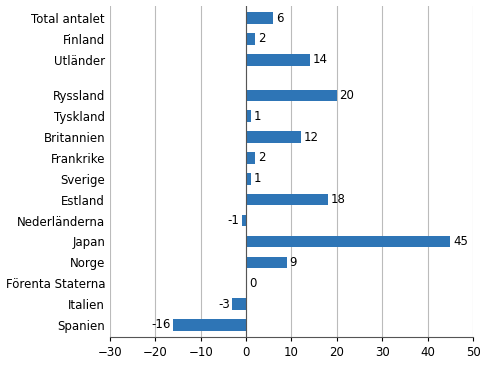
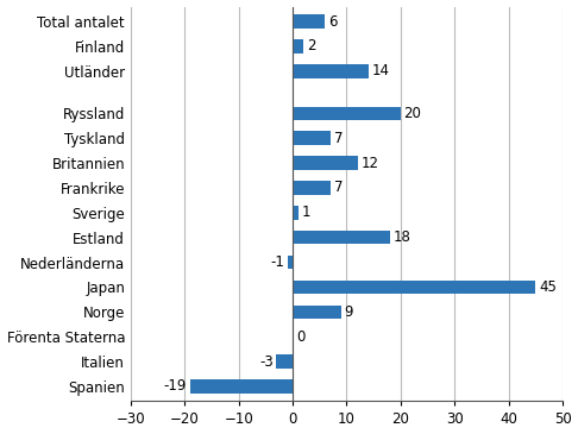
Tyskland: 1 -> 7
Frankrike: 2 -> 7
Spanien: -16 -> -19
